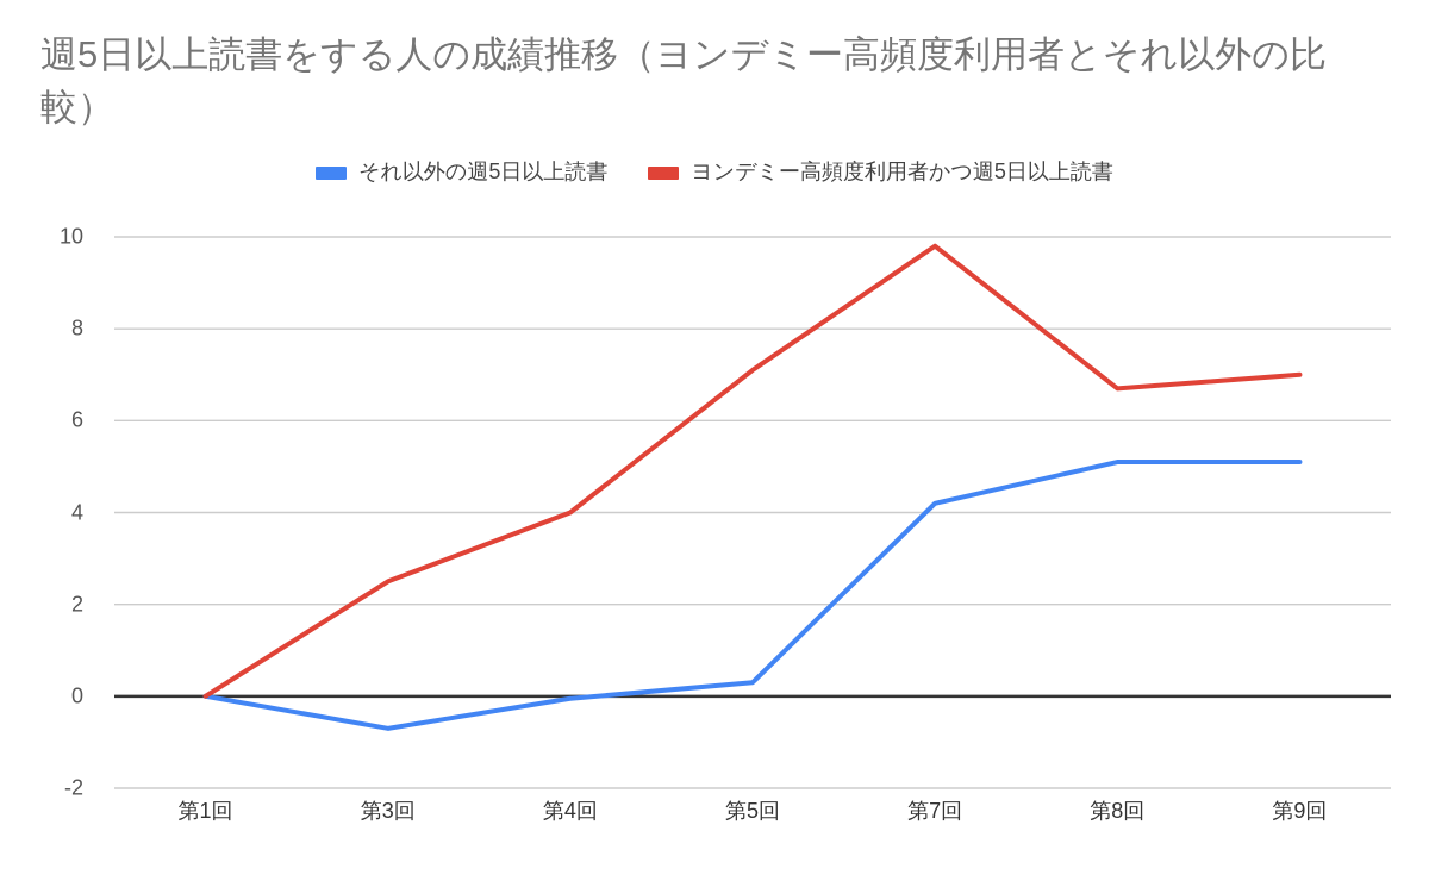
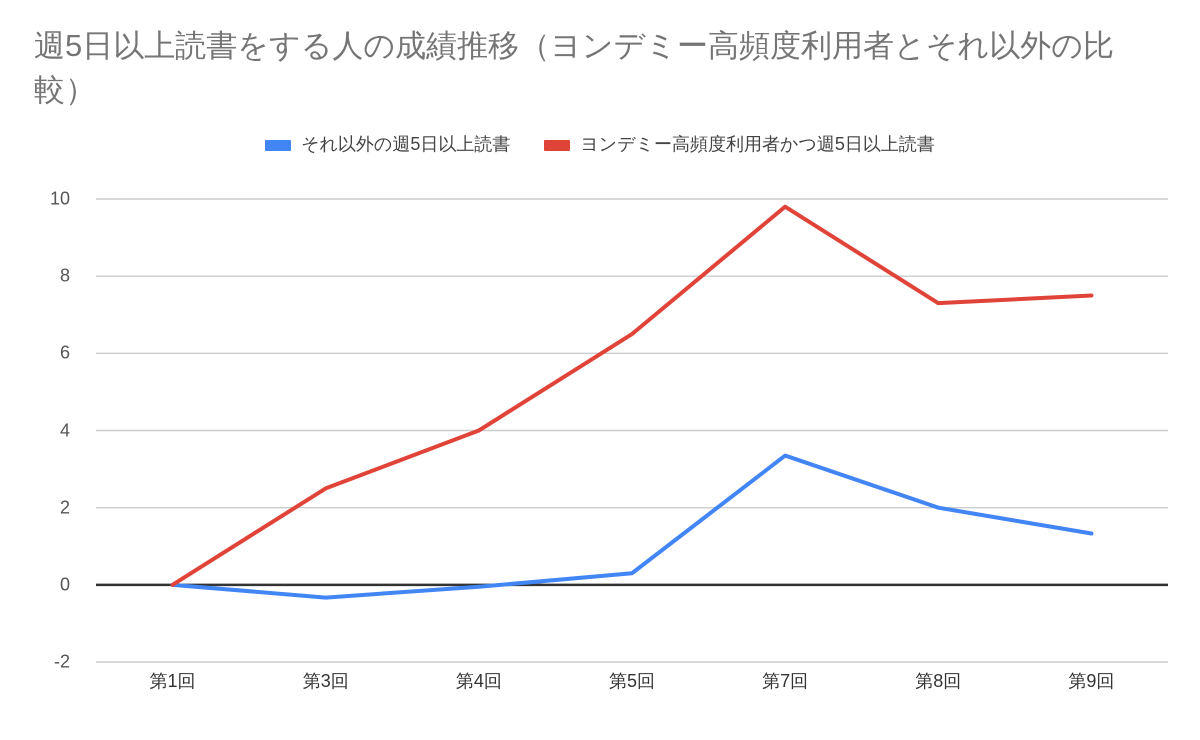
それ以外の週5日以上読書/第3回: -0.7 -> -0.3
ヨンデミー高頻度利用者かつ週5日以上読書/第5回: 7.1 -> 6.5
それ以外の週5日以上読書/第7回: 4.2 -> 3.4
それ以外の週5日以上読書/第8回: 5.1 -> 2.0
ヨンデミー高頻度利用者かつ週5日以上読書/第8回: 6.7 -> 7.3
それ以外の週5日以上読書/第9回: 5.1 -> 1.3
ヨンデミー高頻度利用者かつ週5日以上読書/第9回: 7.0 -> 7.5
